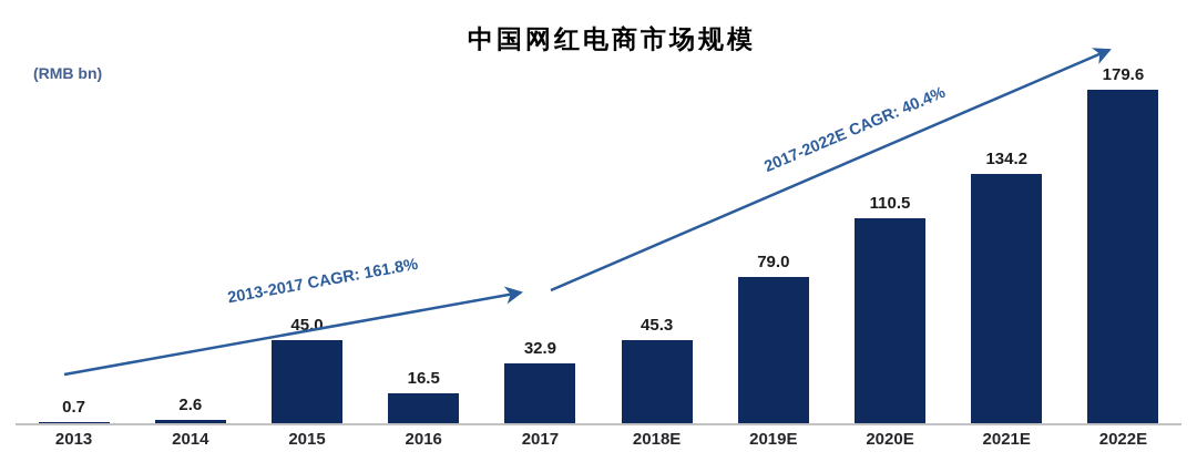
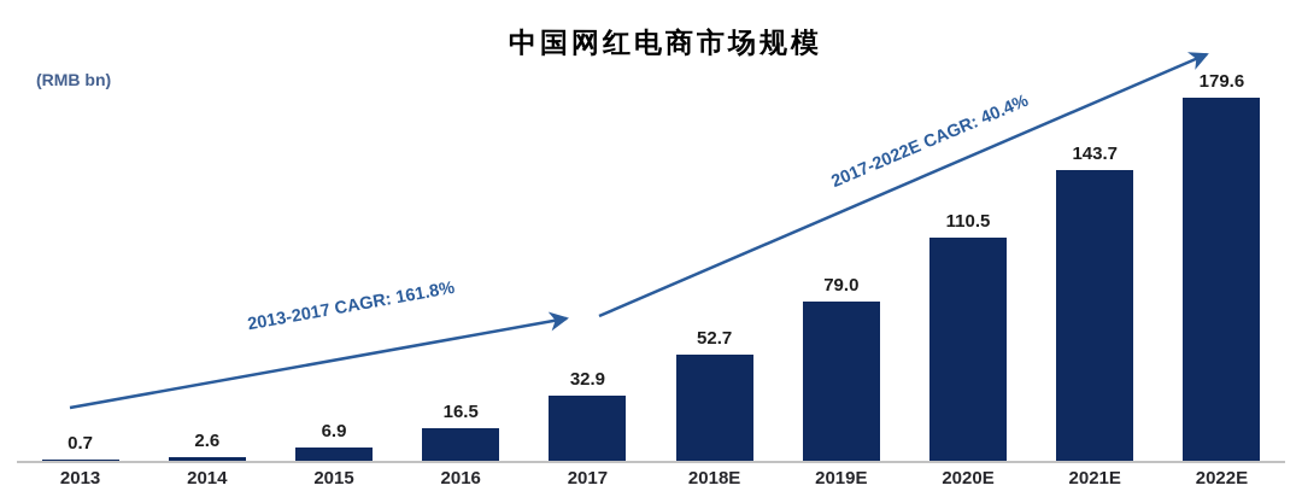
2015: 45.0 -> 6.9
2018E: 45.3 -> 52.7
2021E: 134.2 -> 143.7
